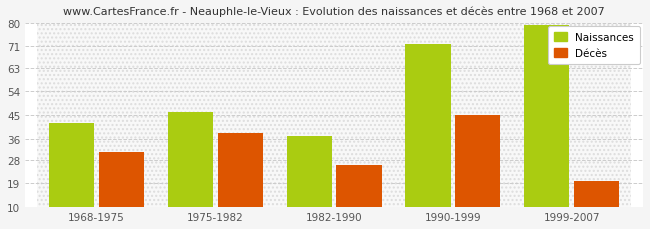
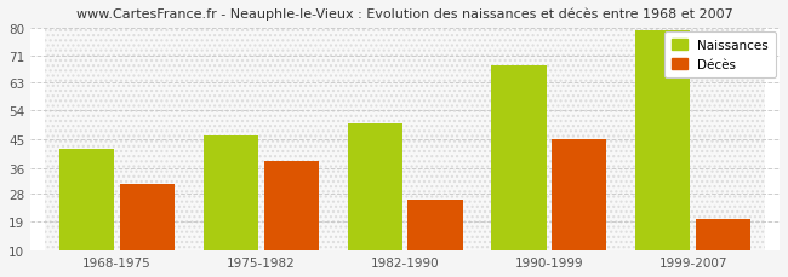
Naissances/1982-1990: 37 -> 50
Naissances/1990-1999: 72 -> 68
